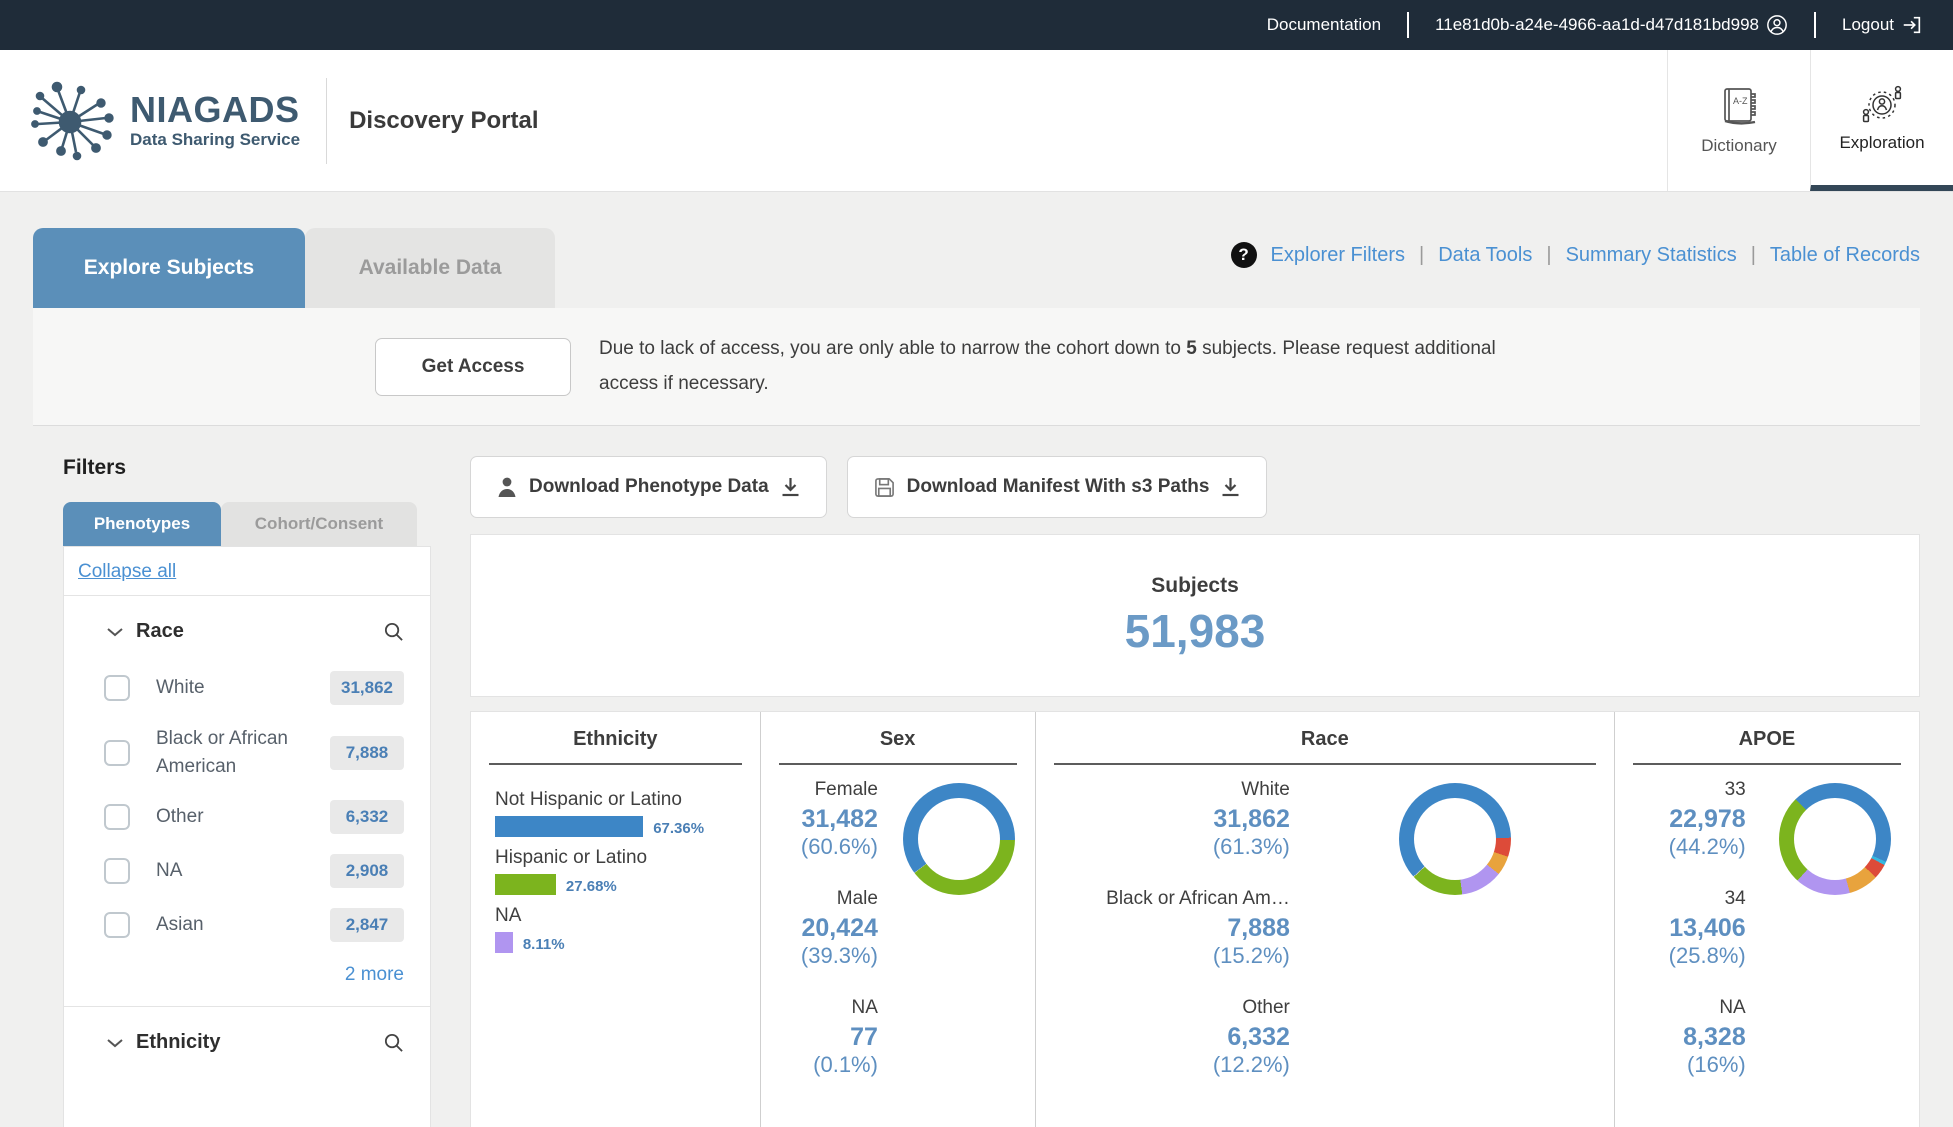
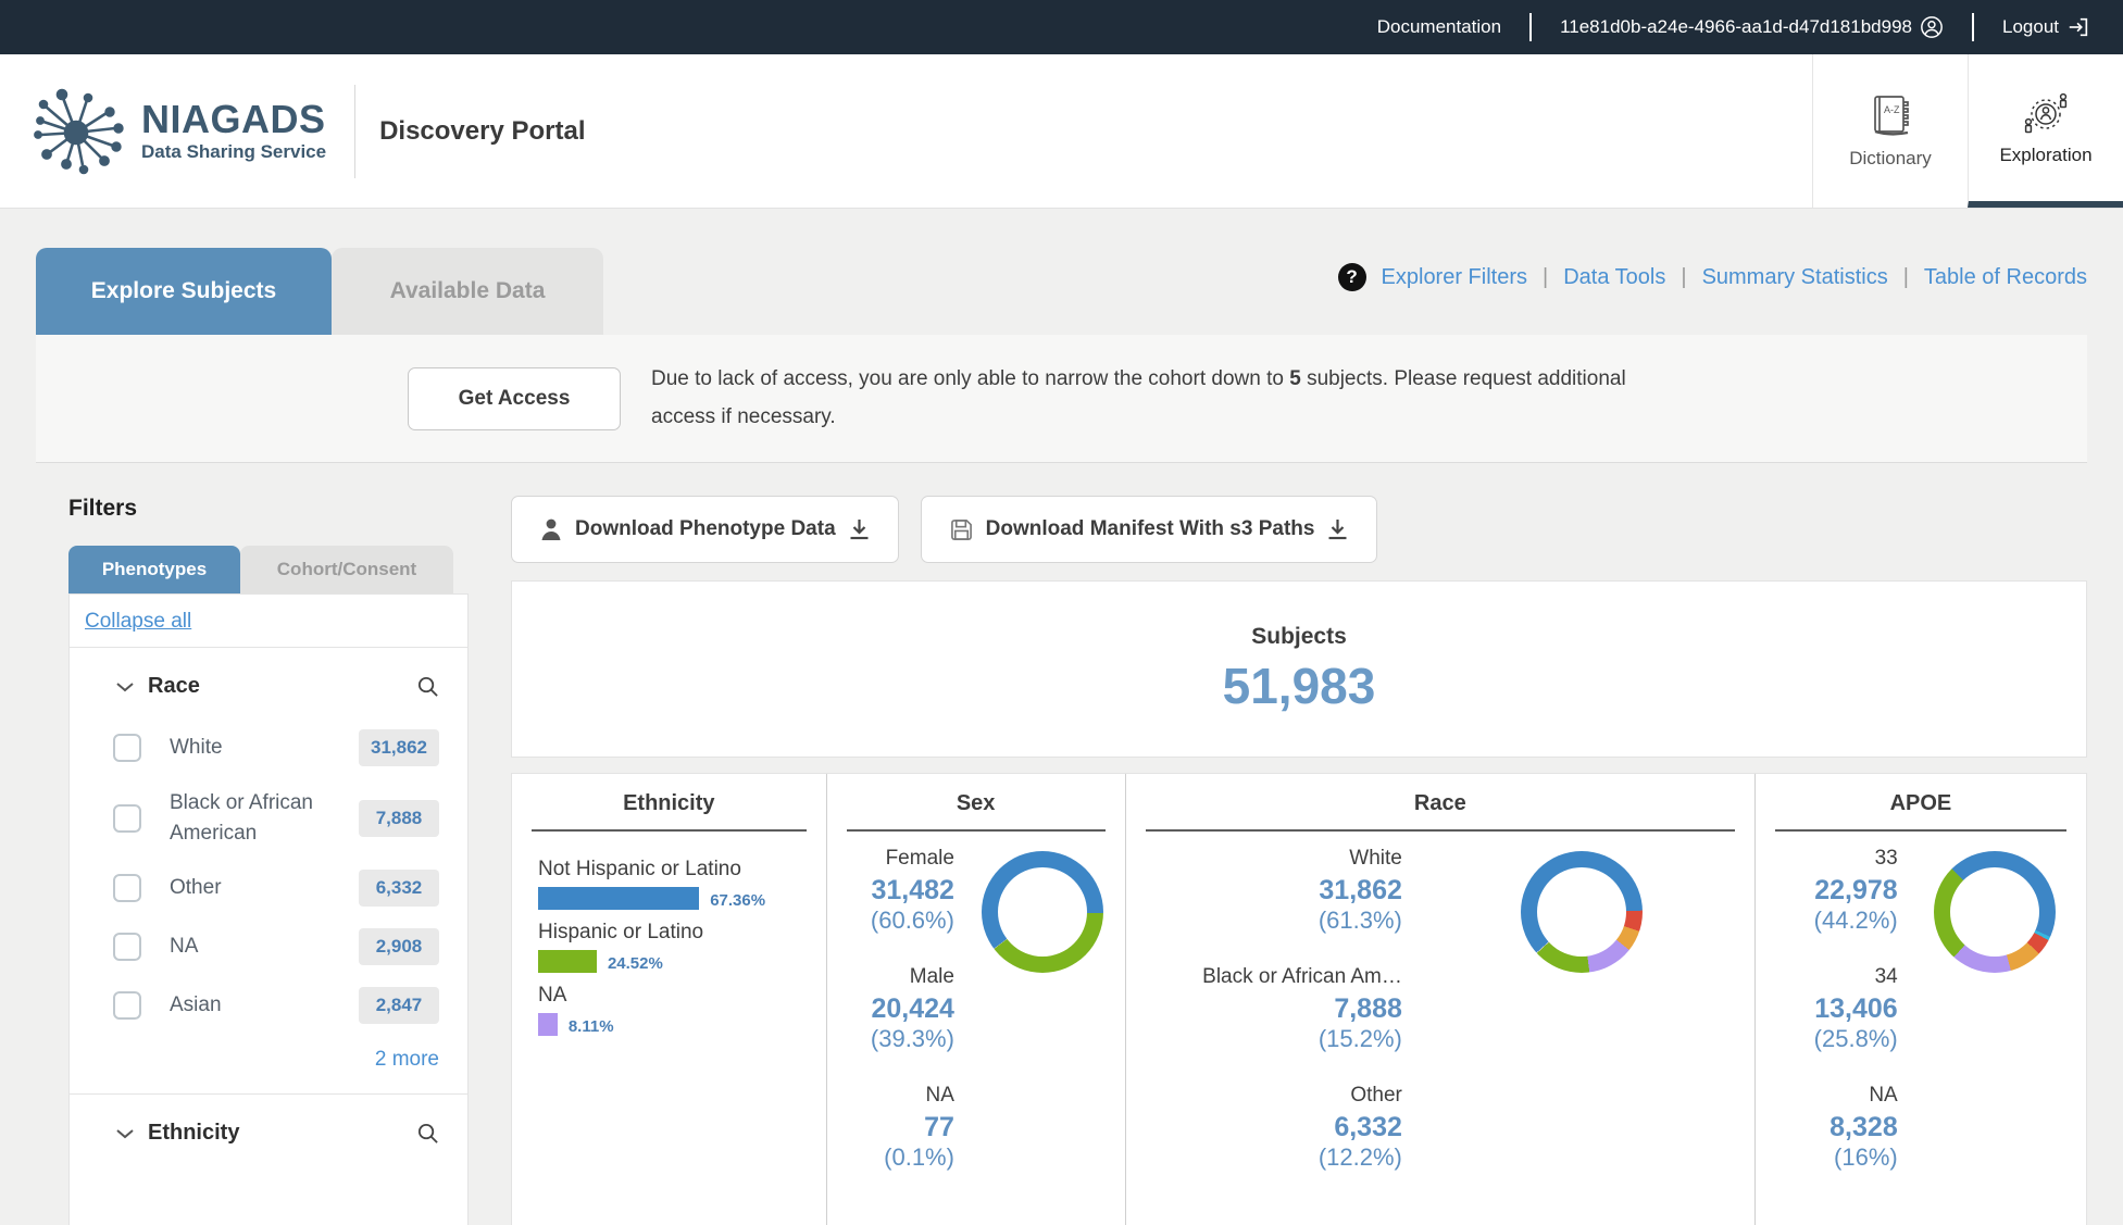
Ethnicity/Hispanic or Latino: 27.68% -> 24.52%
